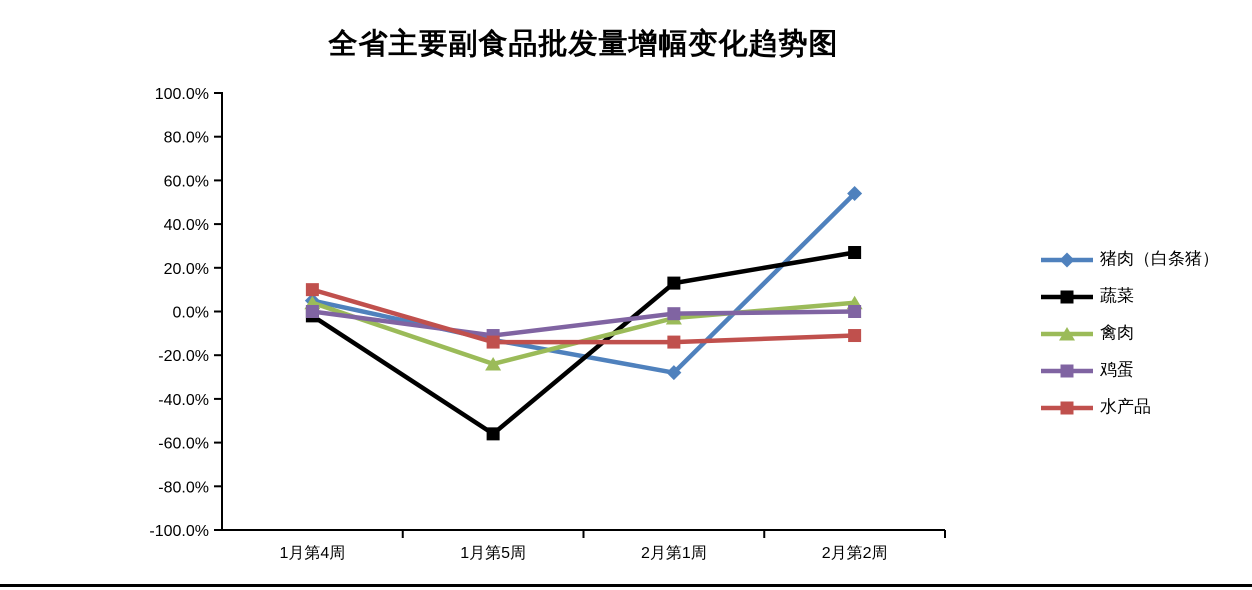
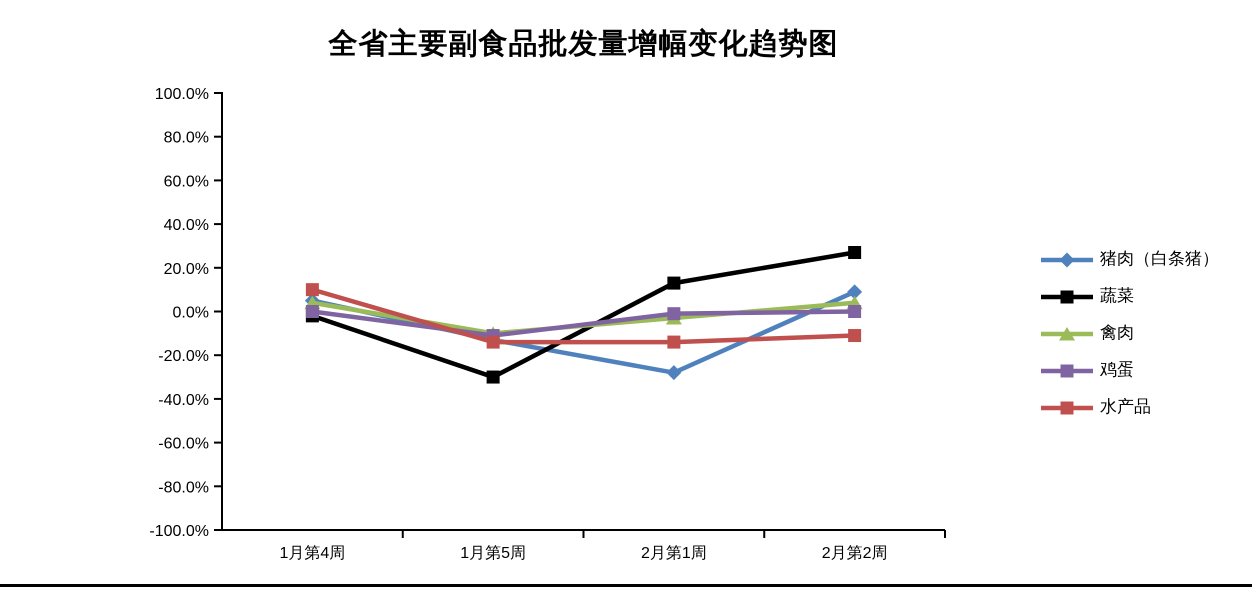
蔬菜/1月第5周: -56% -> -30%
禽肉/1月第5周: -24% -> -10%
猪肉（白条猪）/2月第2周: 54% -> 9%
